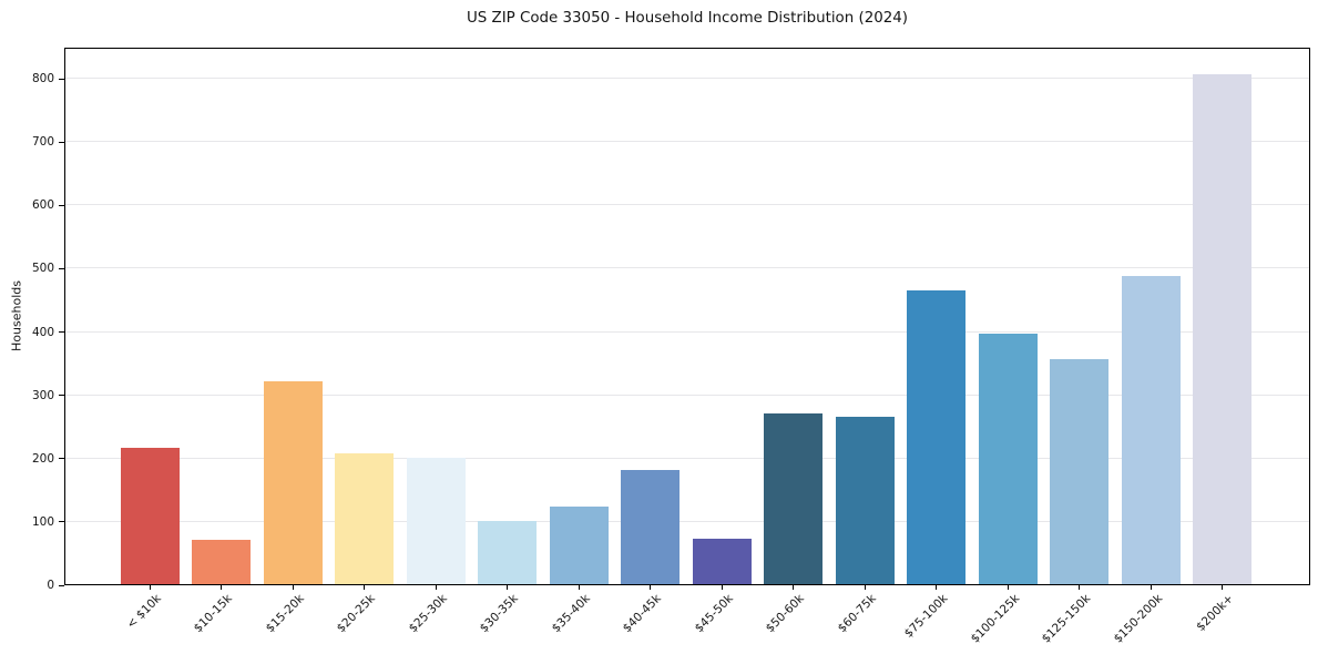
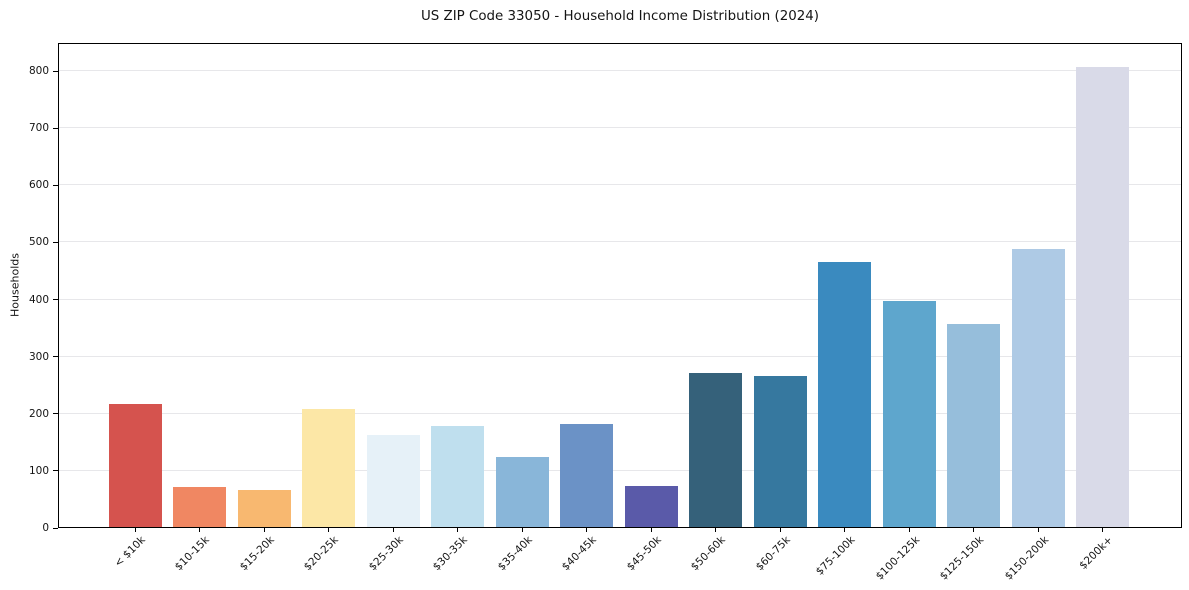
$15-20k: 320 -> 60
$25-30k: 200 -> 160
$30-35k: 100 -> 180
